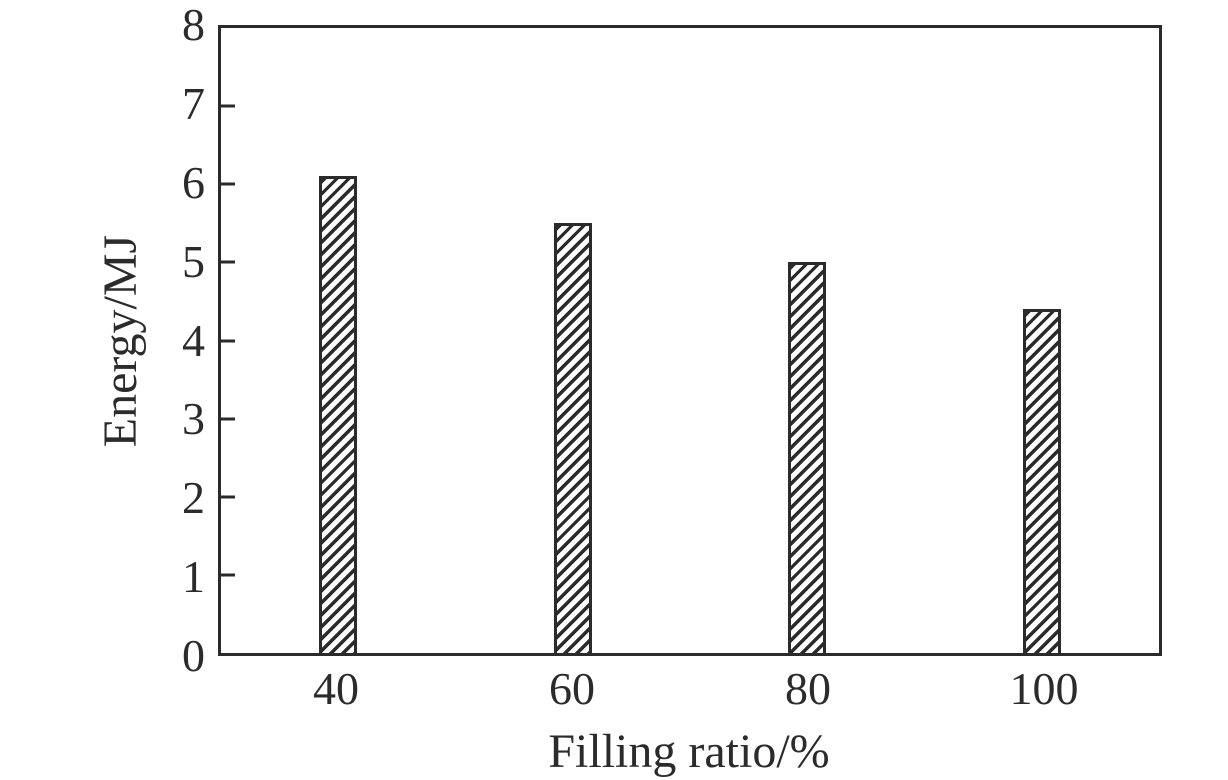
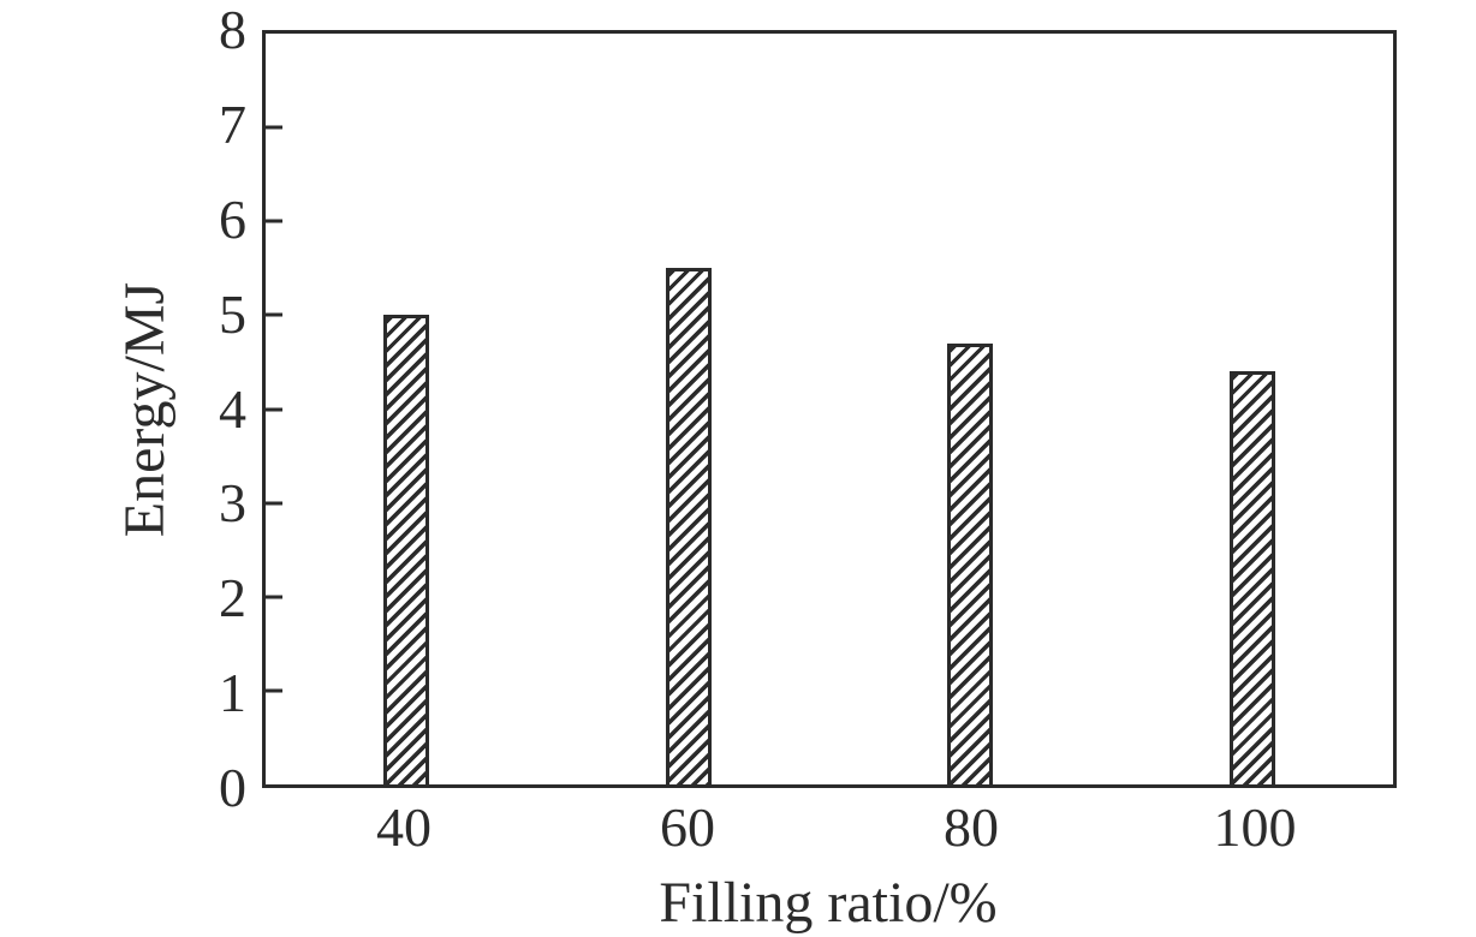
40: 6.1 -> 5.0
80: 5.0 -> 4.7
